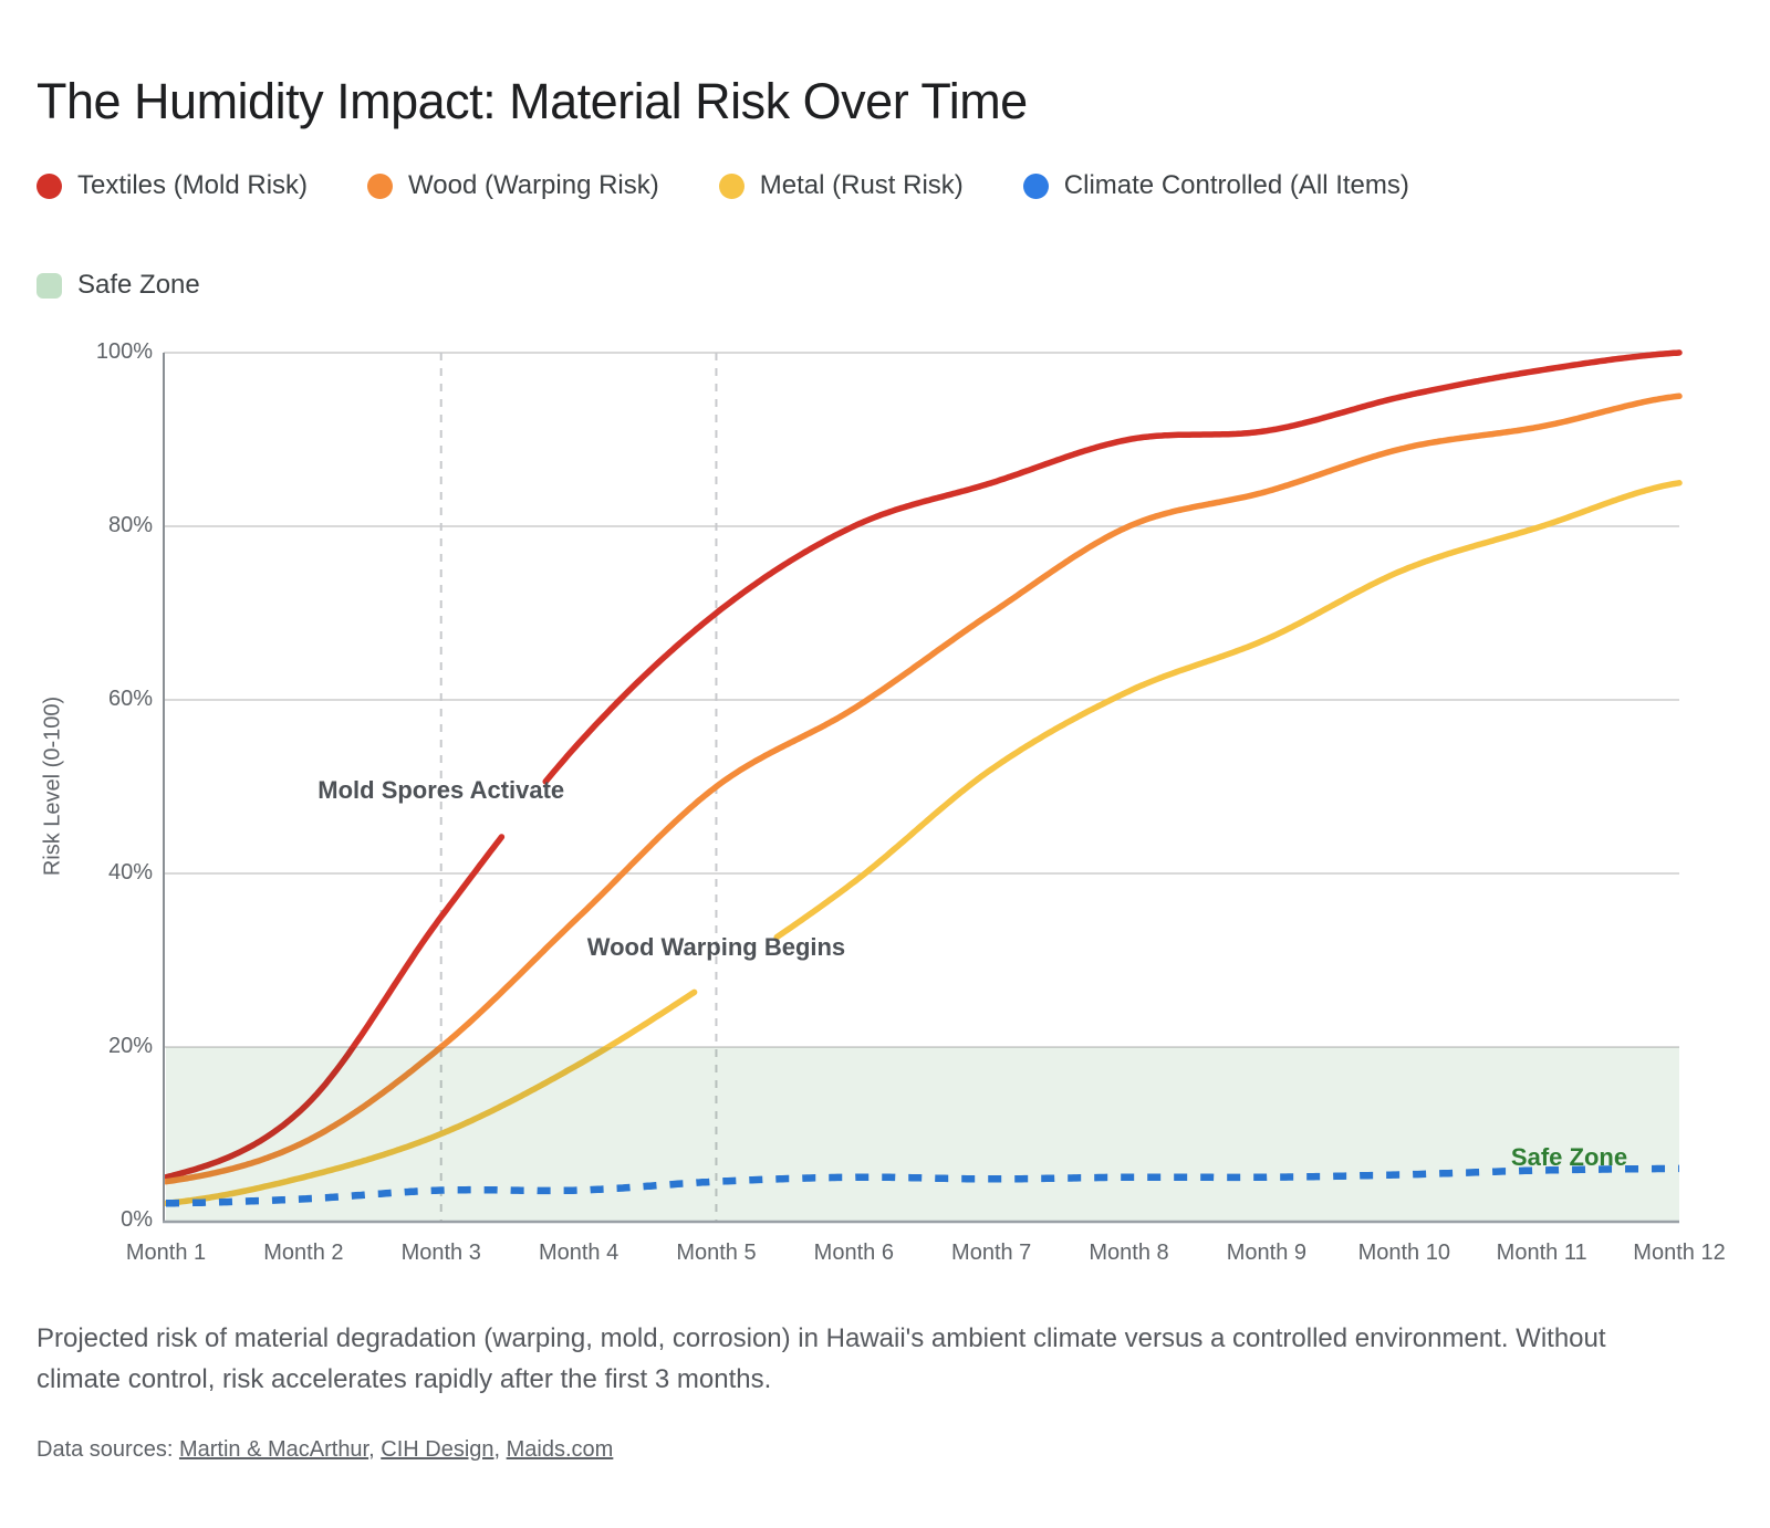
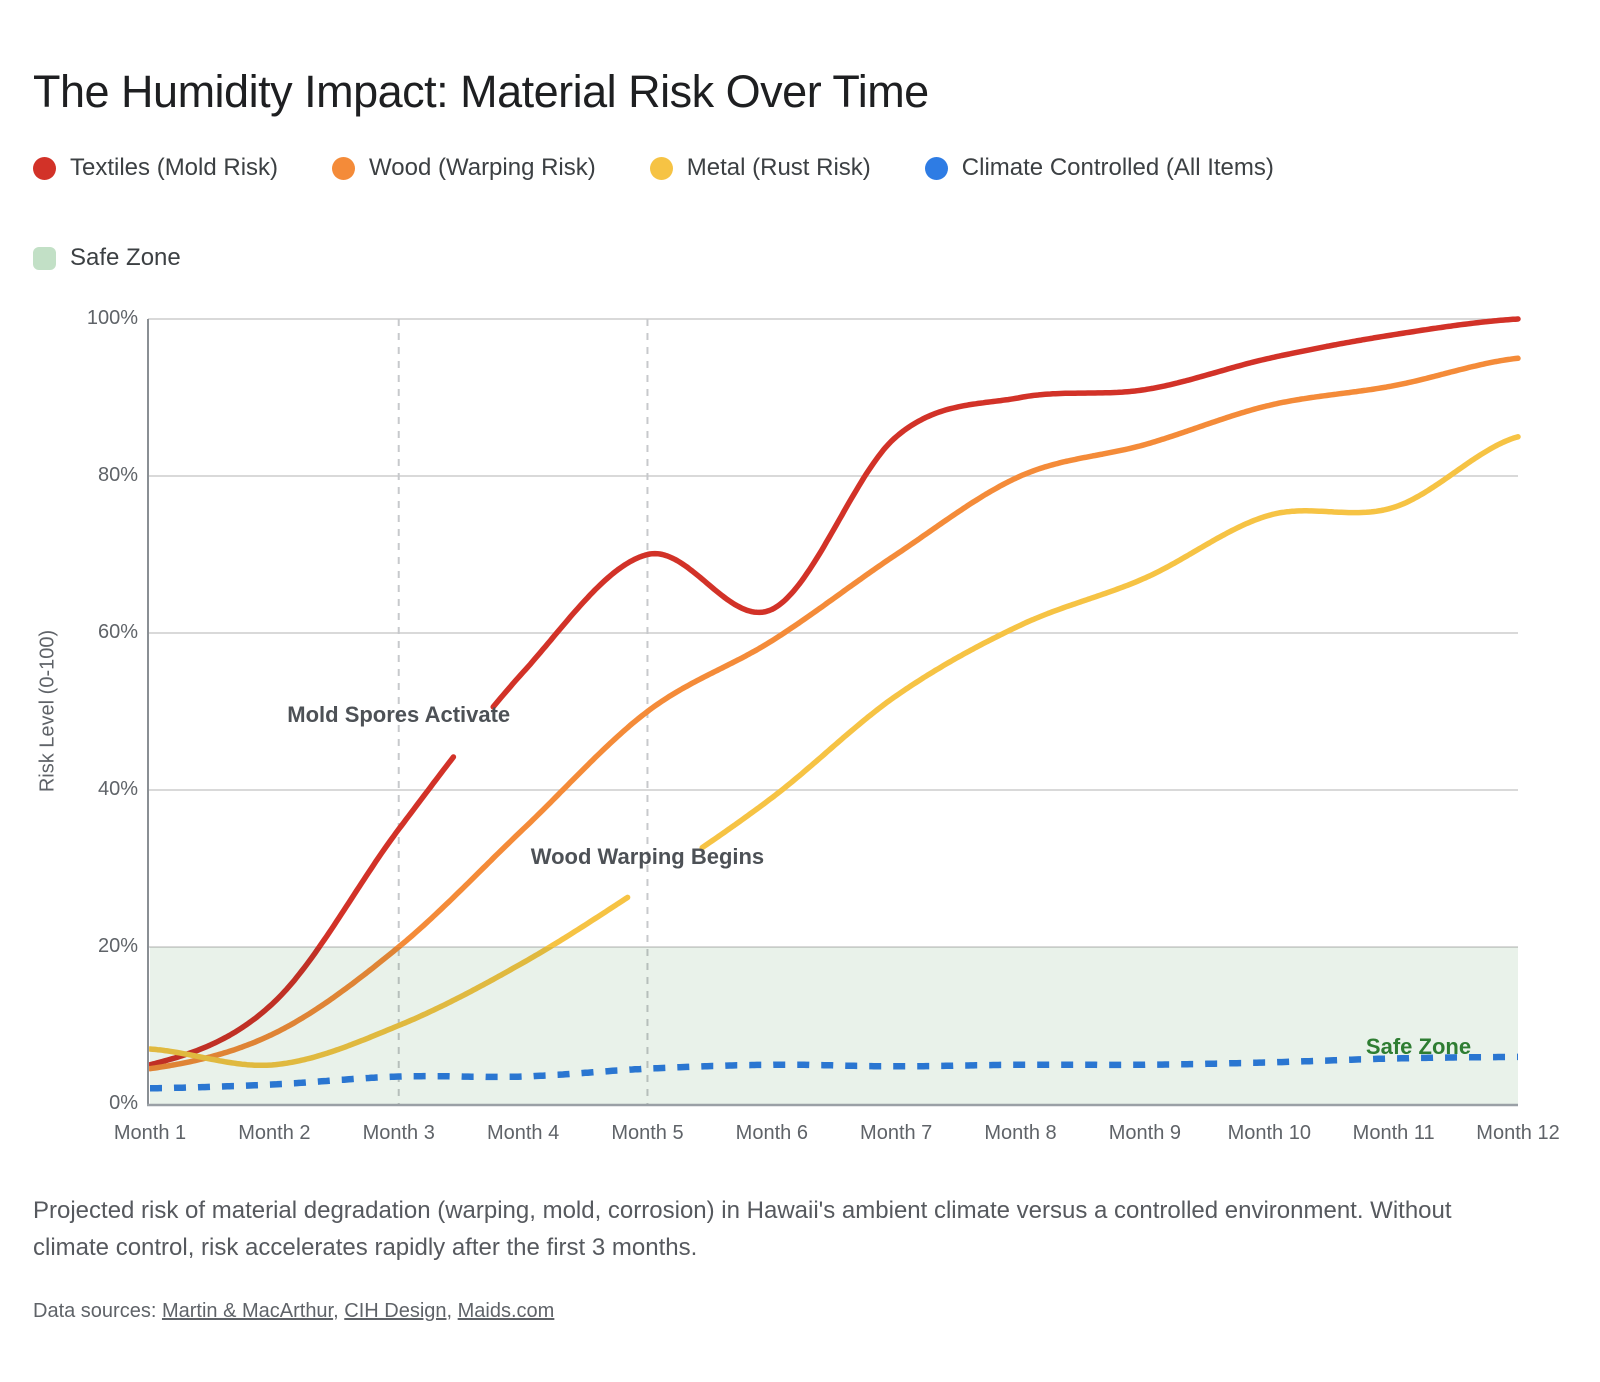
Metal (Rust Risk)/Month 1: 2% -> 7%
Textiles (Mold Risk)/Month 6: 80% -> 63%
Metal (Rust Risk)/Month 11: 80% -> 76%
